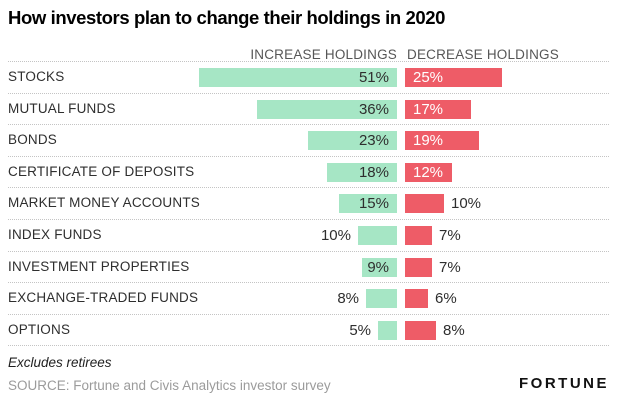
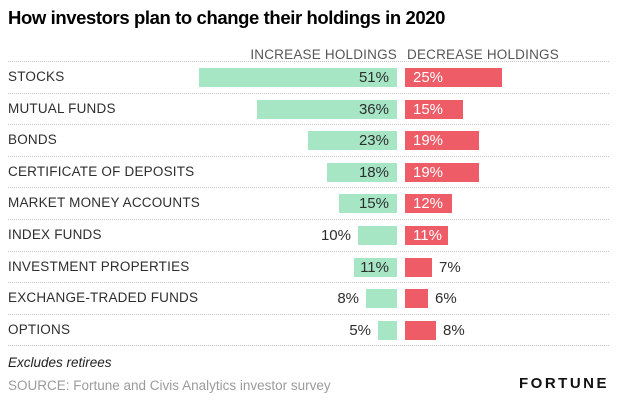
DECREASE HOLDINGS/MUTUAL FUNDS: 17% -> 15%
DECREASE HOLDINGS/CERTIFICATE OF DEPOSITS: 12% -> 19%
DECREASE HOLDINGS/MARKET MONEY ACCOUNTS: 10% -> 12%
DECREASE HOLDINGS/INDEX FUNDS: 7% -> 11%
INCREASE HOLDINGS/INVESTMENT PROPERTIES: 9% -> 11%
